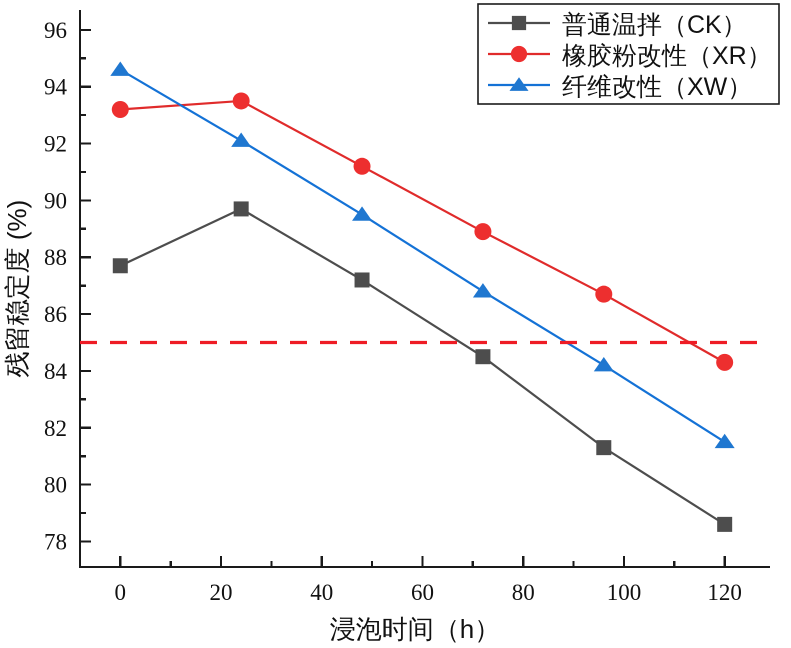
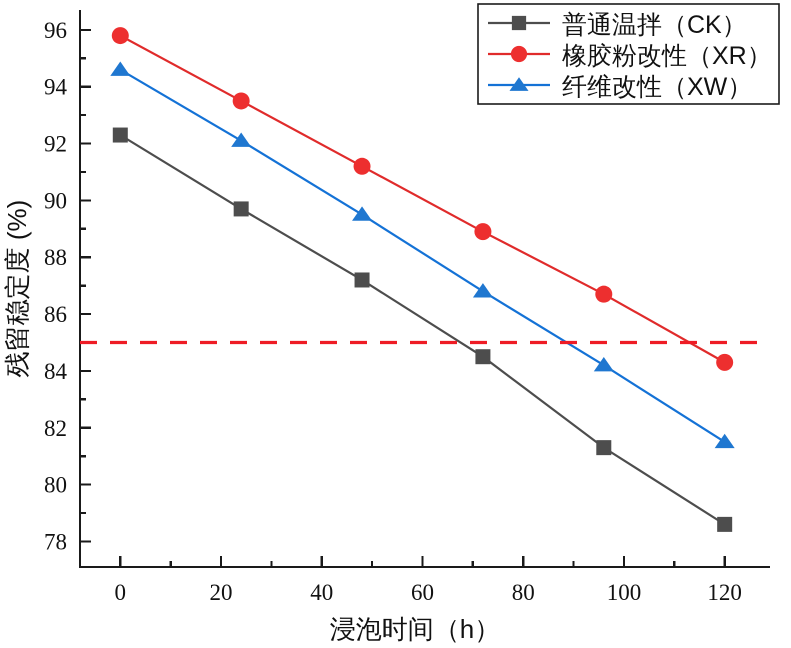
普通温拌（CK）/0: 87.7 -> 92.3
橡胶粉改性（XR）/0: 93.2 -> 95.8
